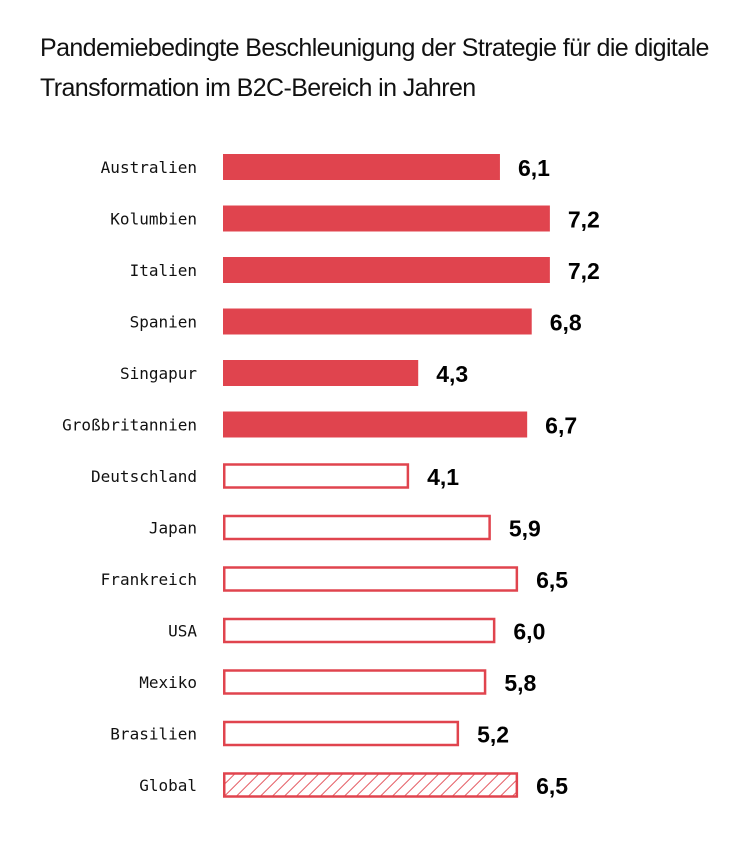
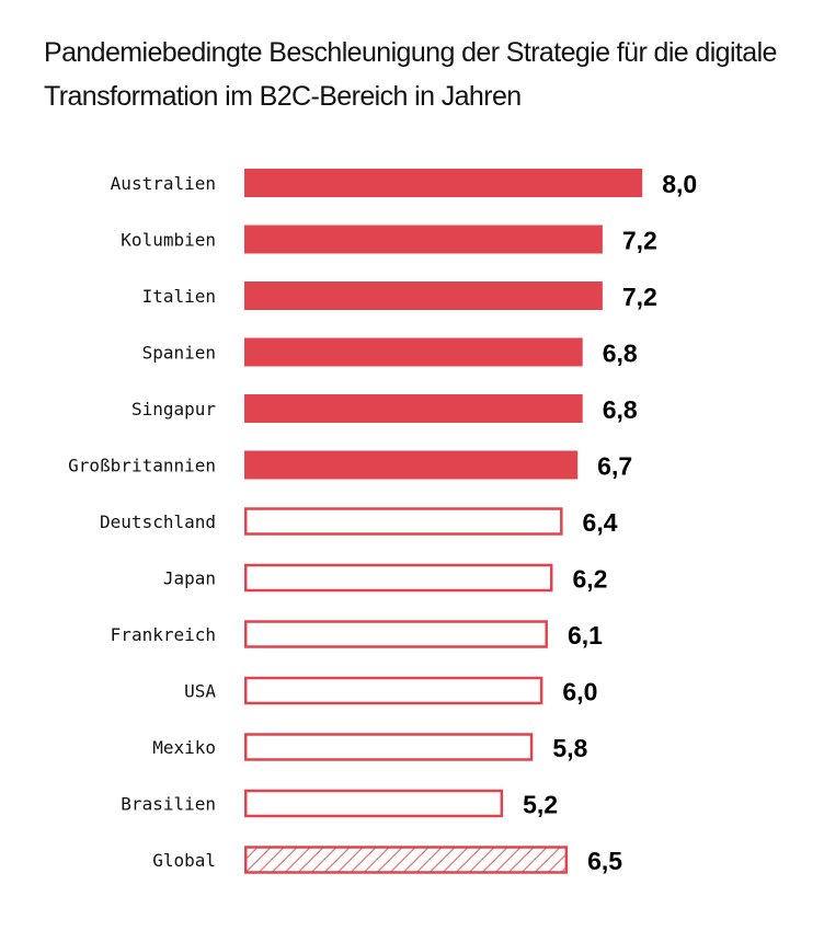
Australien: 6,1 -> 8,0
Singapur: 4,3 -> 6,8
Deutschland: 4,1 -> 6,4
Japan: 5,9 -> 6,2
Frankreich: 6,5 -> 6,1
